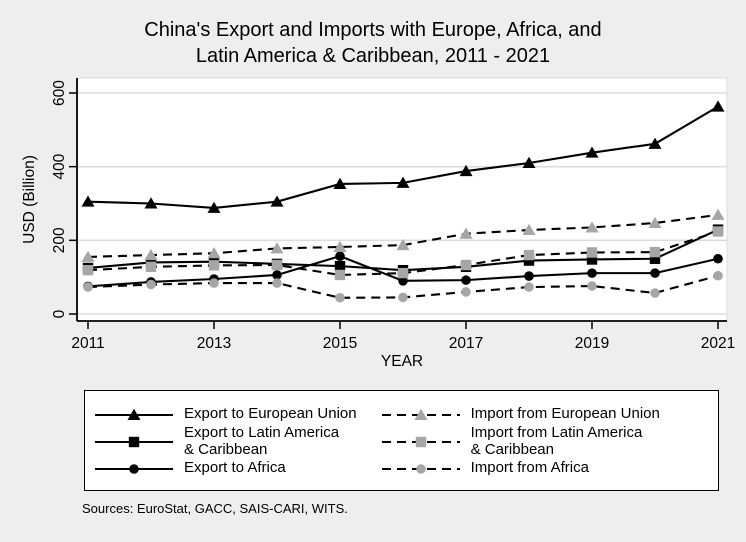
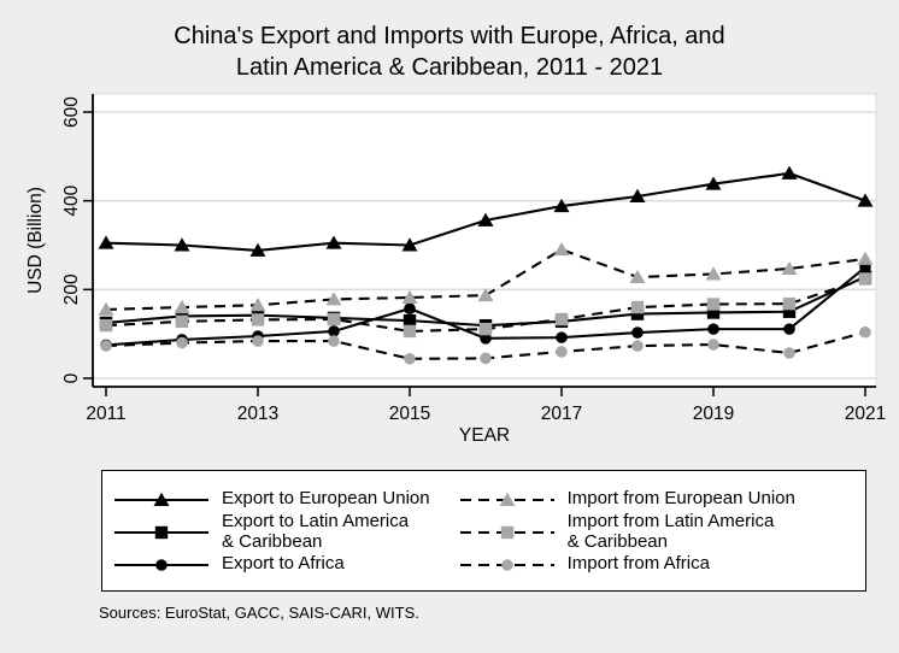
Export to European Union/2015: 350 -> 300
Import from European Union/2017: 220 -> 290
Export to European Union/2021: 560 -> 400
Export to Africa/2021: 150 -> 250
